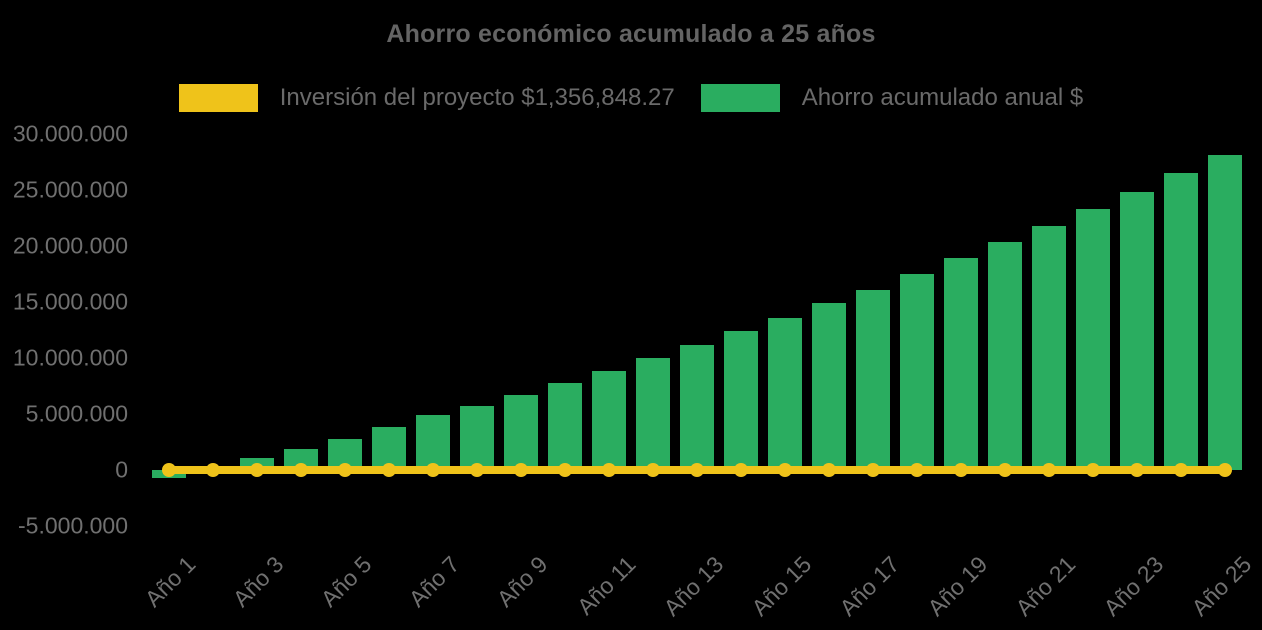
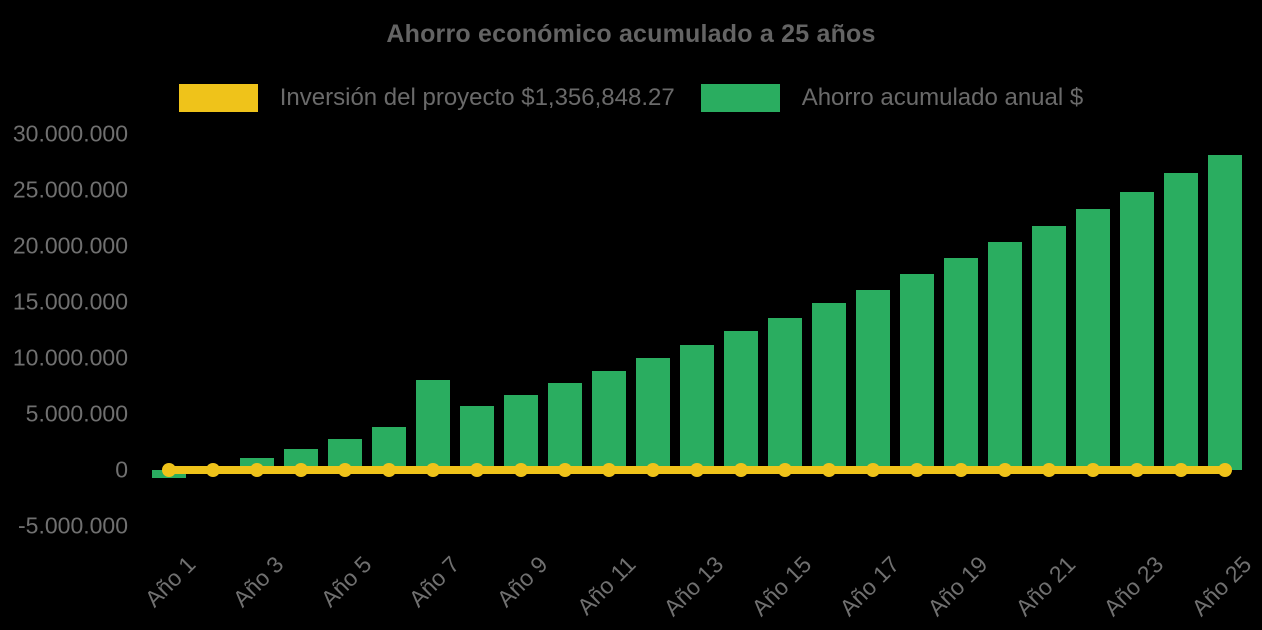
Año 7: 4900000 -> 8000000
